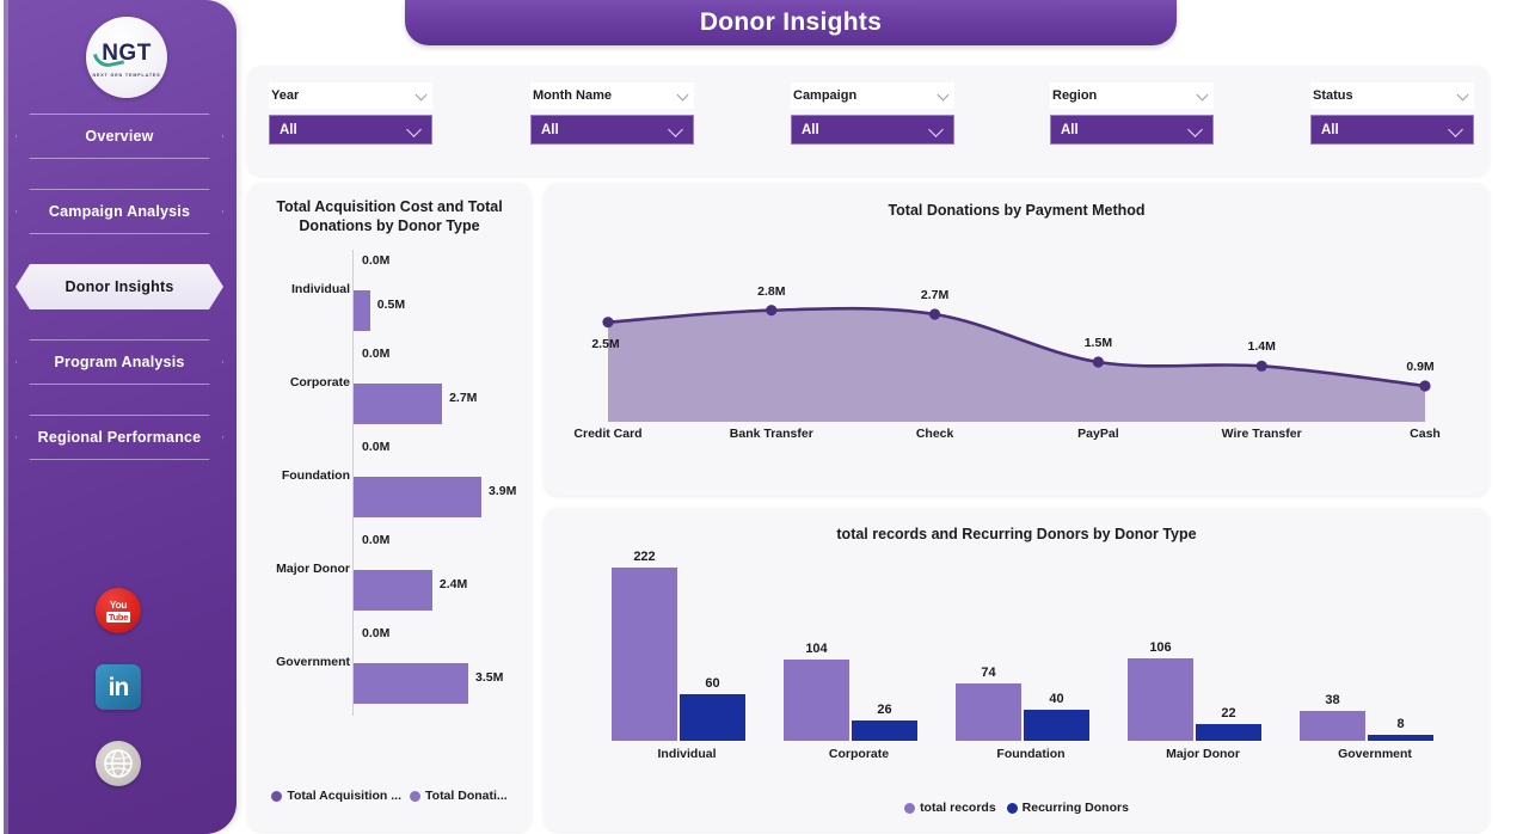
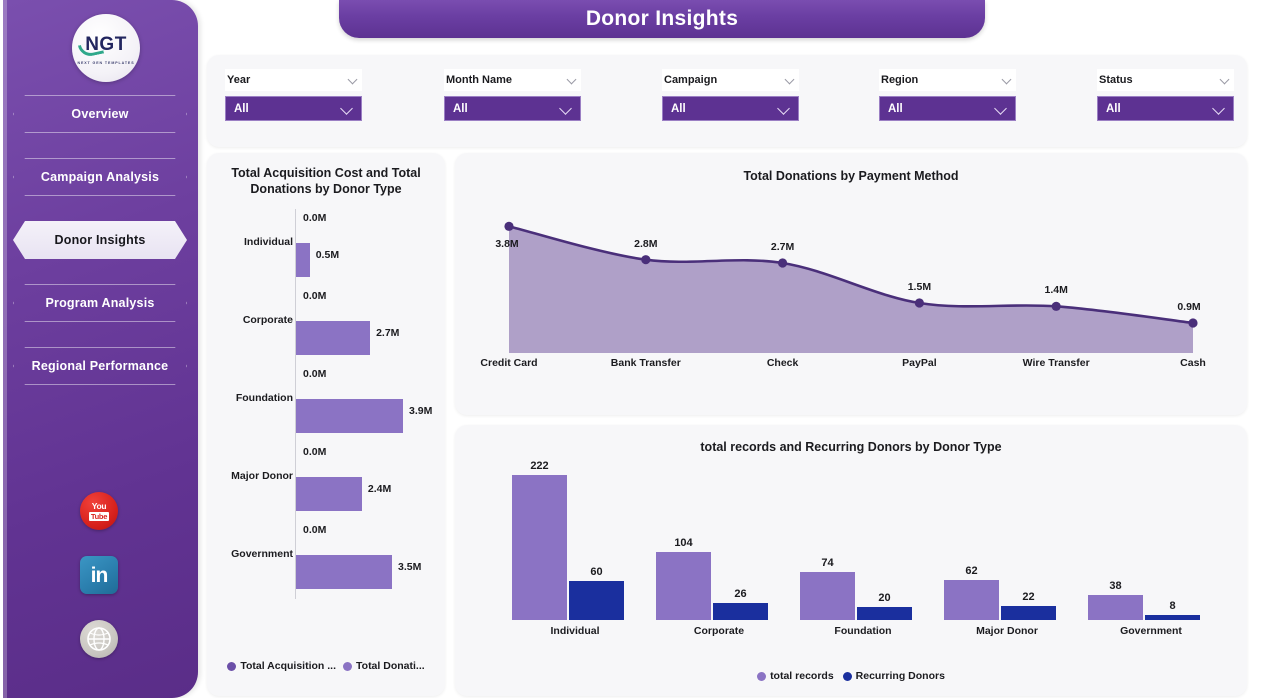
Total Donations by Payment Method/Credit Card: 2.5M -> 3.8M
total records and Recurring Donors by Donor Type/Recurring Donors/Foundation: 40 -> 20
total records and Recurring Donors by Donor Type/total records/Major Donor: 106 -> 62
